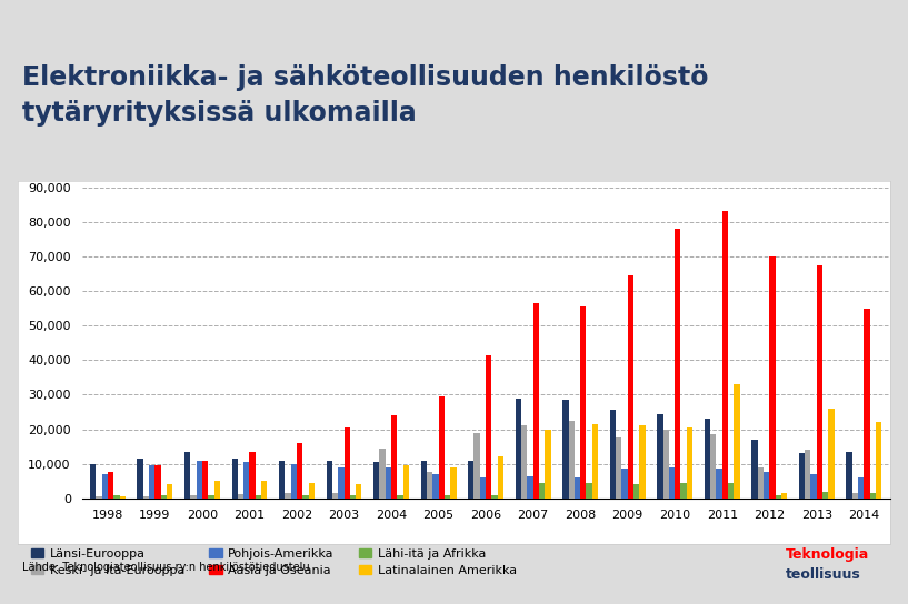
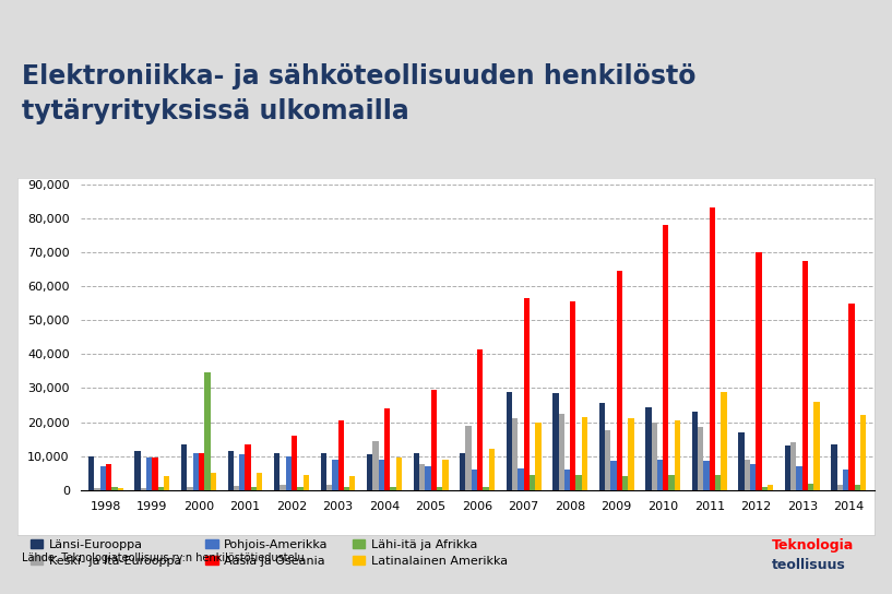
Lähi-itä ja Afrikka/2000: 1,000 -> 34,500
Latinalainen Amerikka/2011: 33,000 -> 29,000
